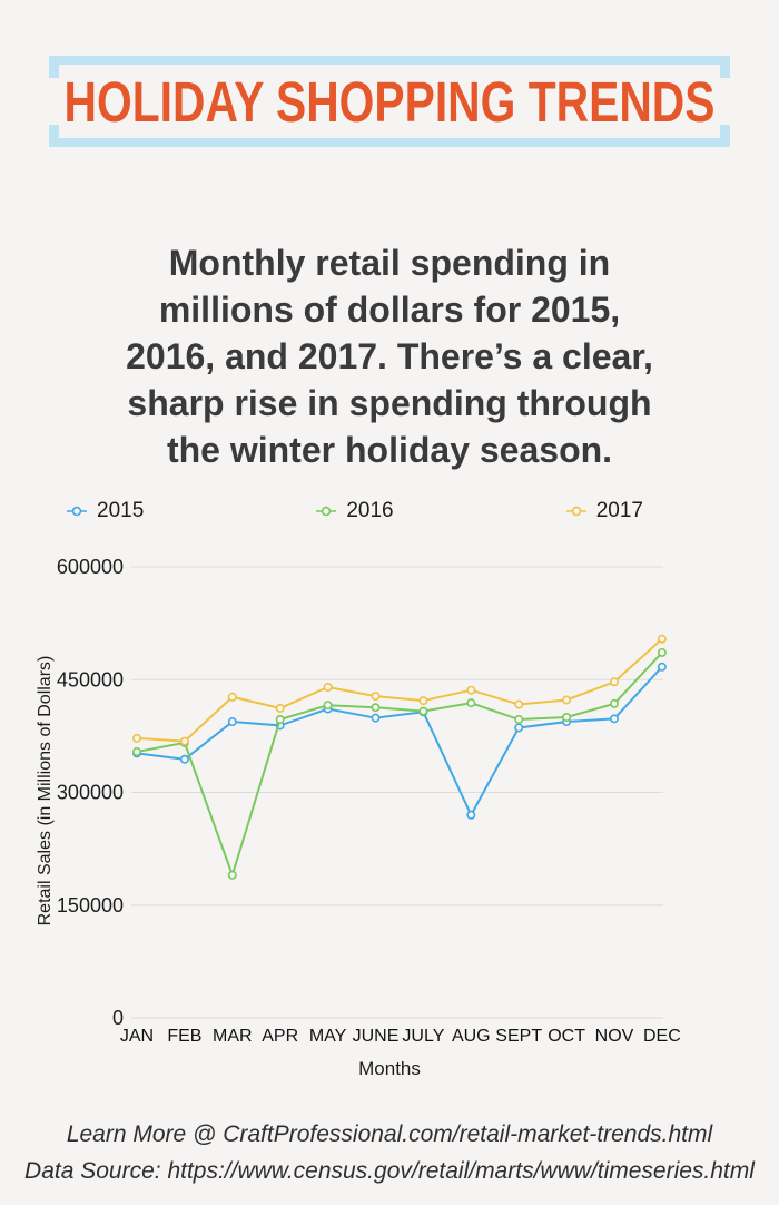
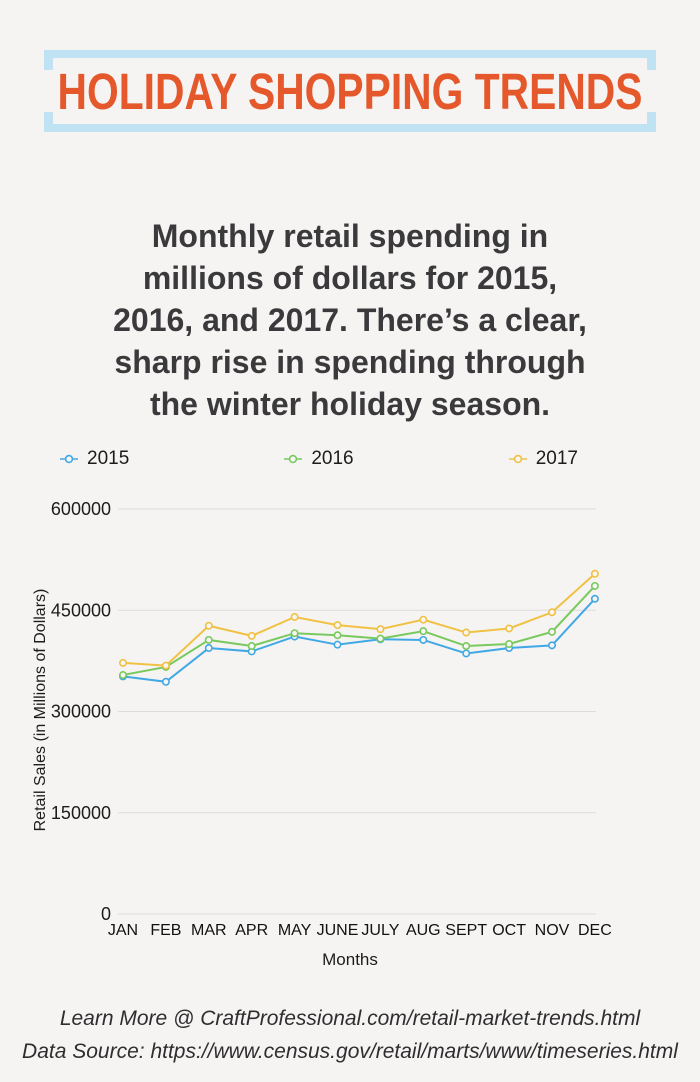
2016/MAR: 190000 -> 410000
2015/AUG: 270000 -> 410000
